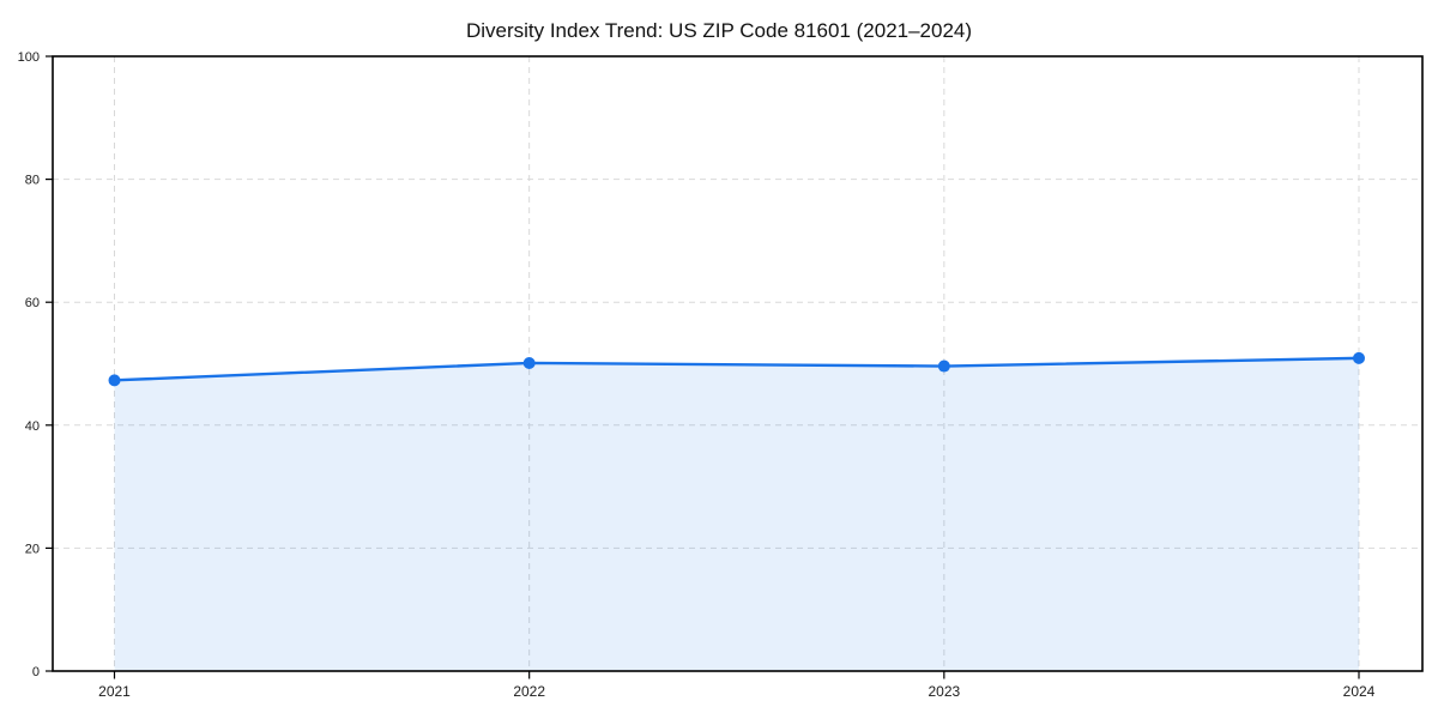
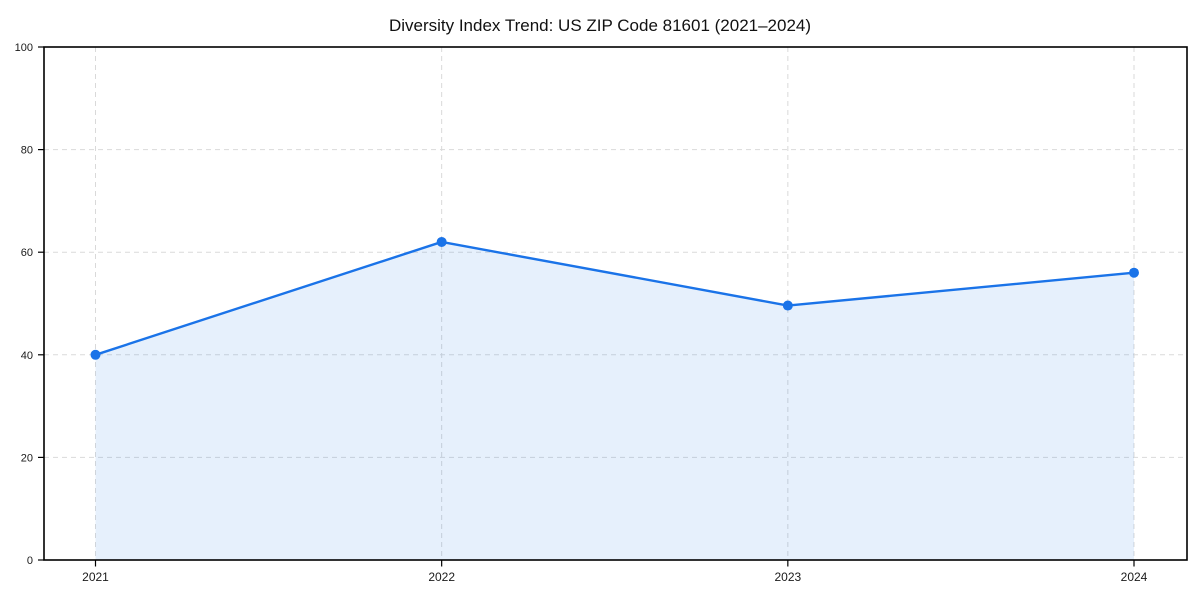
2021: 47 -> 40
2022: 50 -> 62
2024: 51 -> 56
